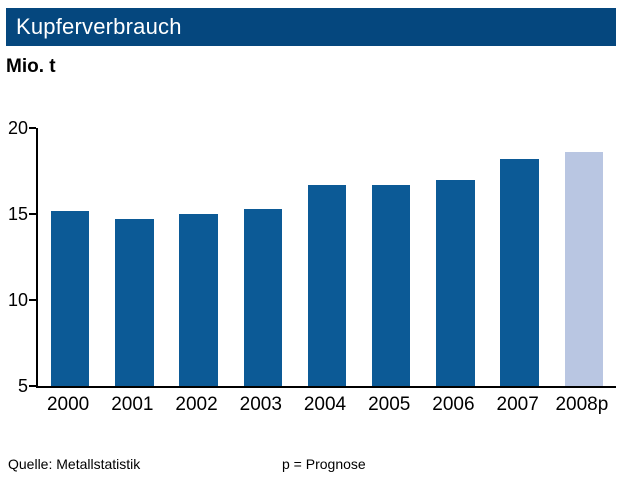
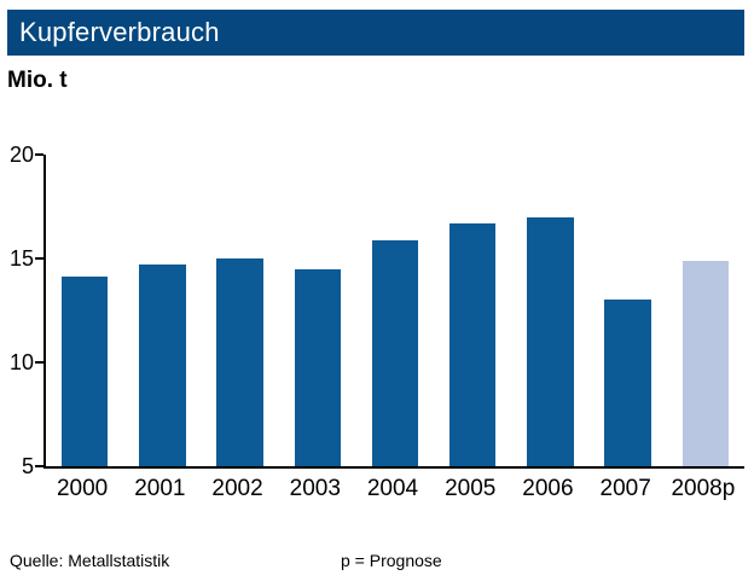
2000: 15.2 -> 14.1
2003: 15.3 -> 14.5
2004: 16.7 -> 15.9
2007: 18.2 -> 13.0
2008p: 18.6 -> 14.9
